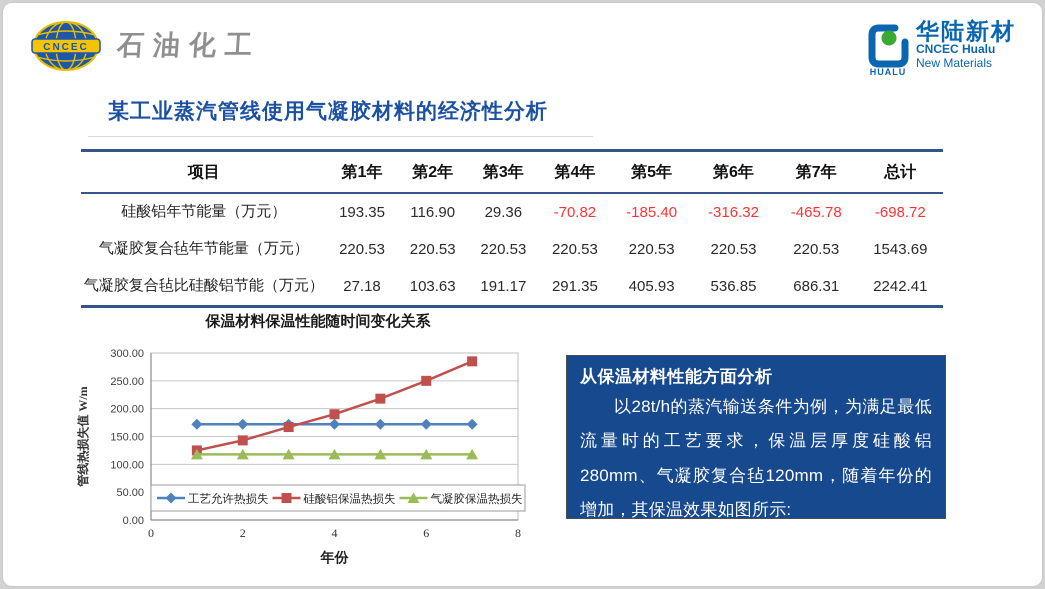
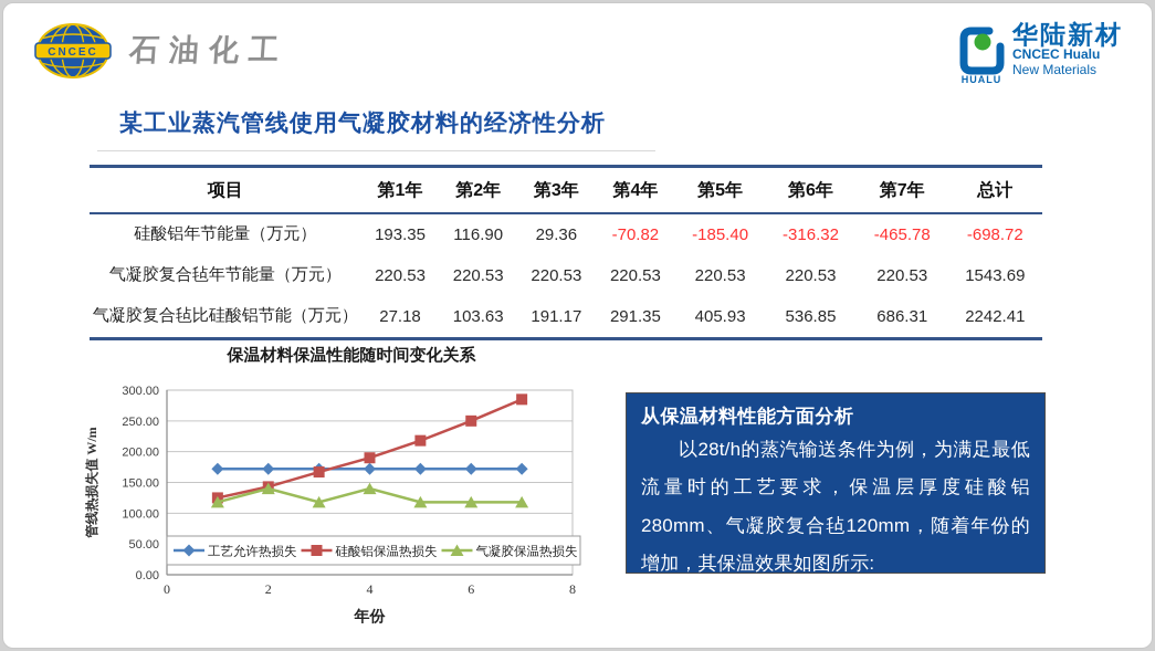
气凝胶保温热损失/2: 120 -> 140
气凝胶保温热损失/4: 120 -> 140
